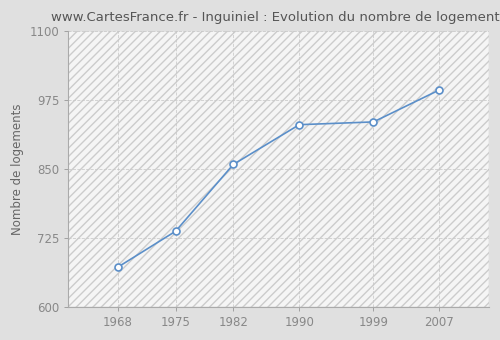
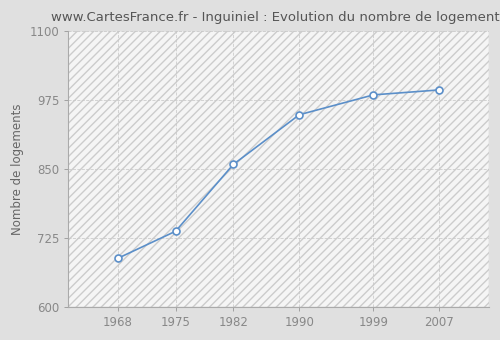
1968: 672 -> 688
1990: 930 -> 948
1999: 935 -> 984
